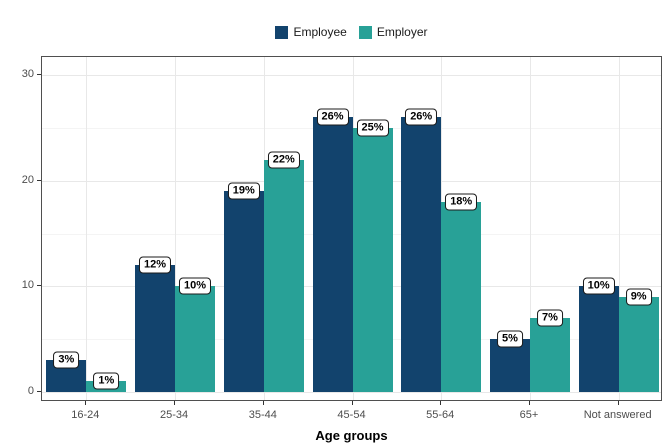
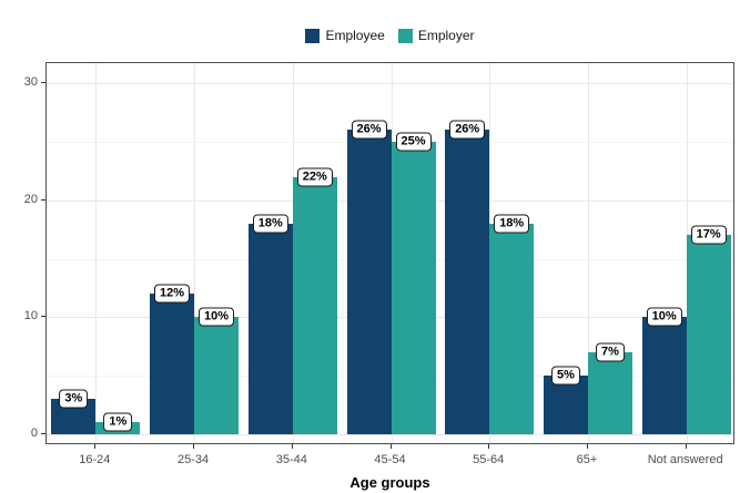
Employee/35-44: 19% -> 18%
Employer/Not answered: 9% -> 17%
